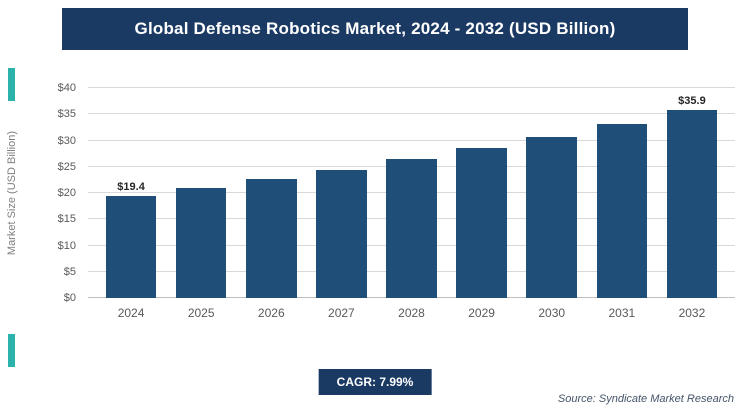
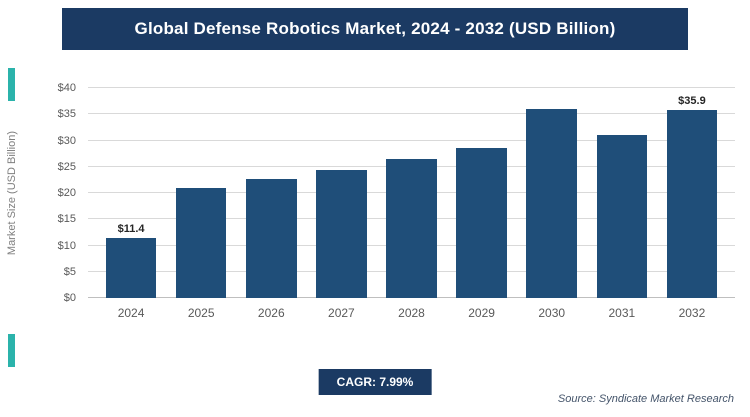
2024: $19.4 -> $11.4
2030: $31 -> $36
2031: $33 -> $31
